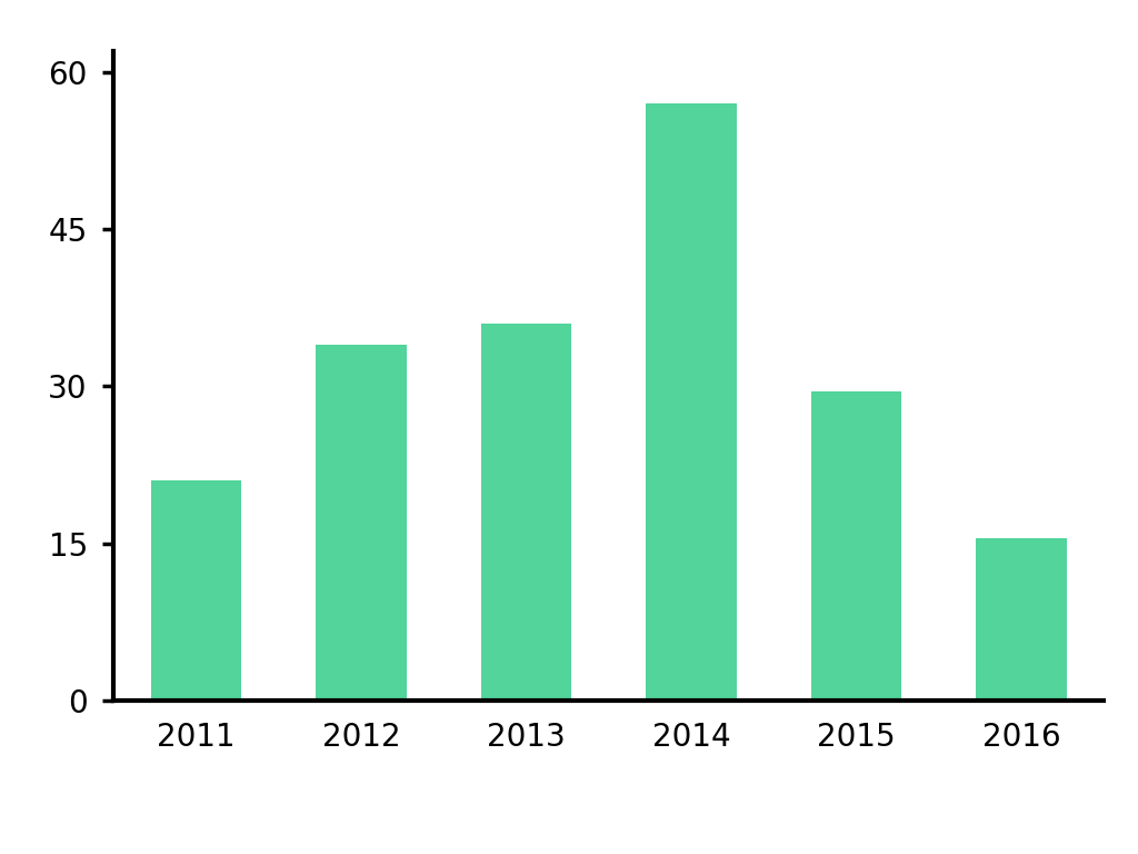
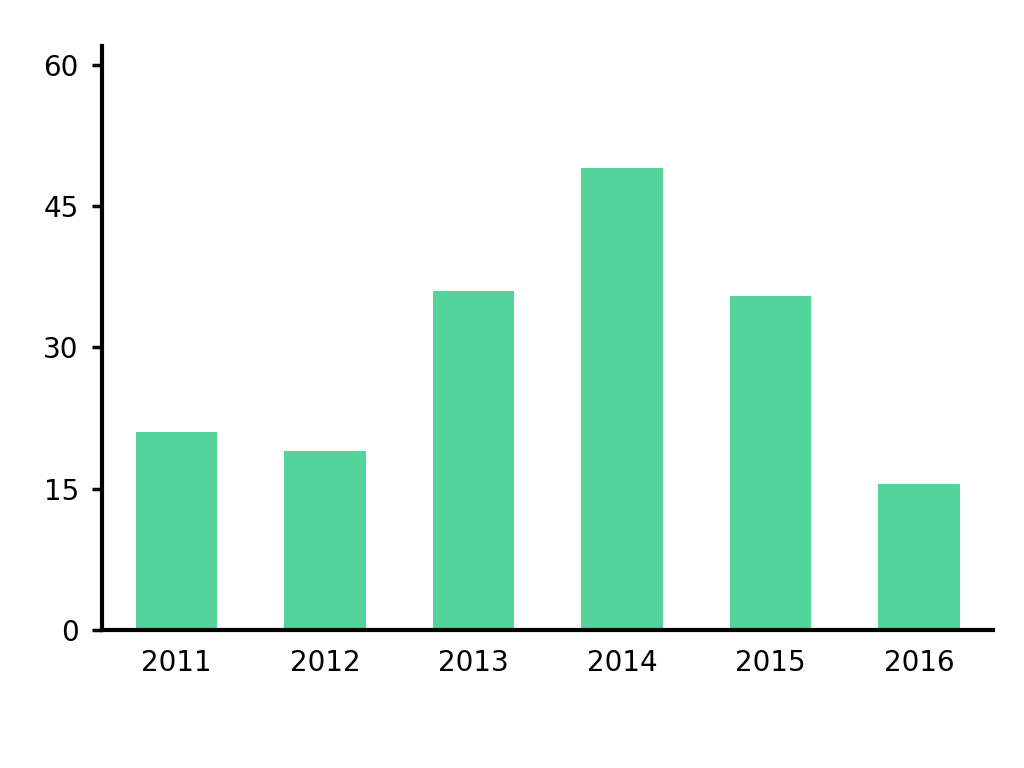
2012: 34.0 -> 19.0
2014: 57.0 -> 49.0
2015: 29.5 -> 35.4
